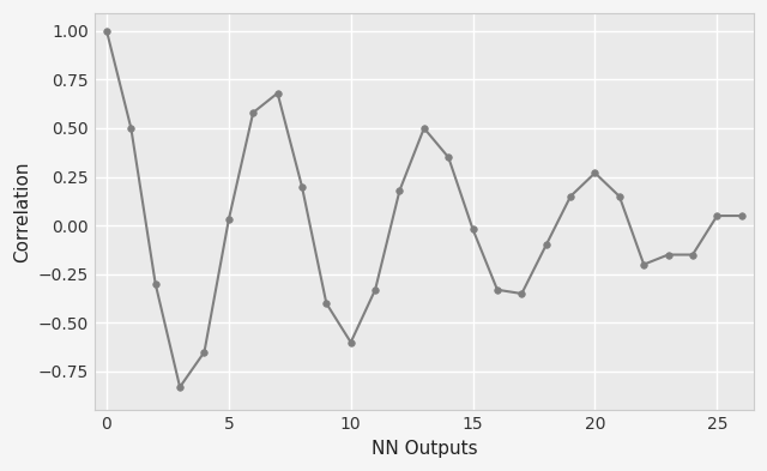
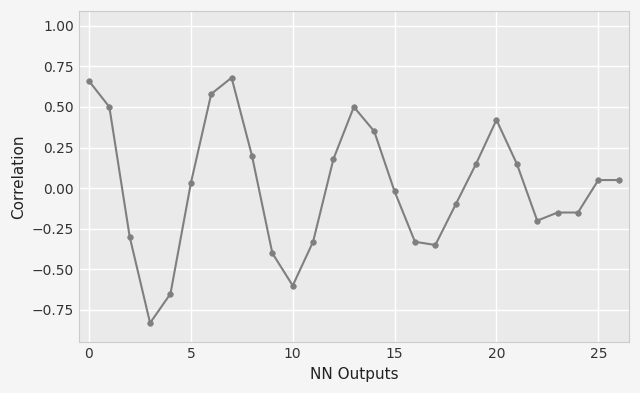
0: 1.00 -> 0.66
20: 0.27 -> 0.42
